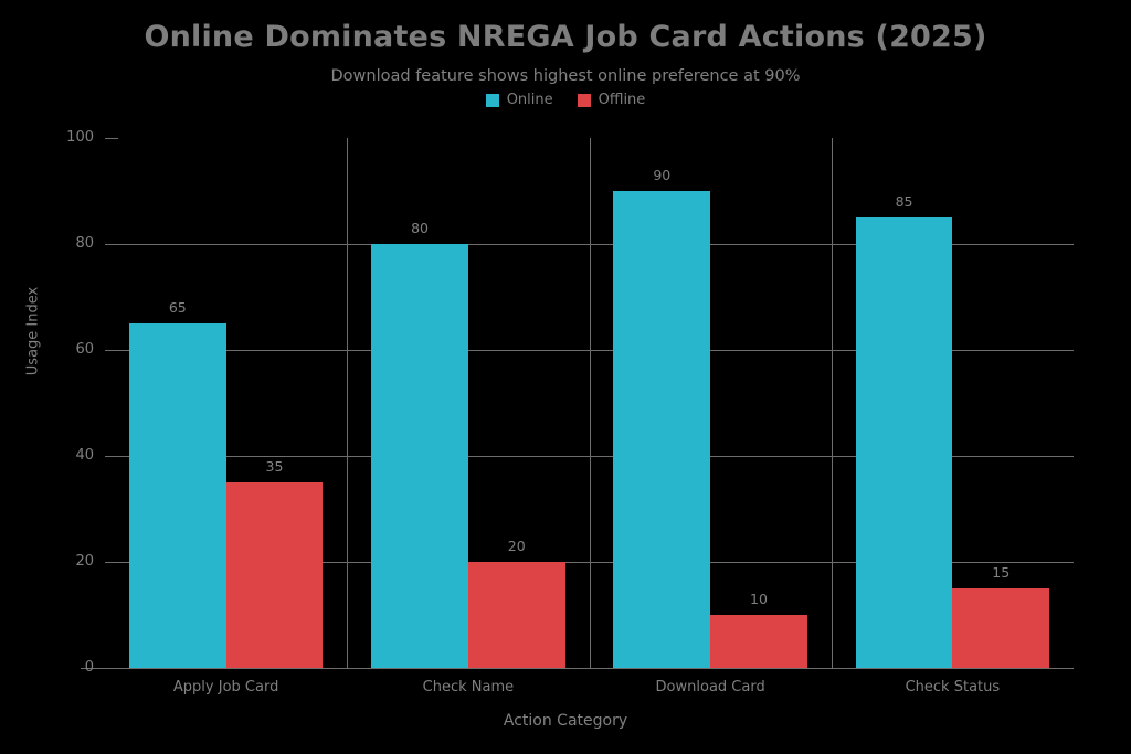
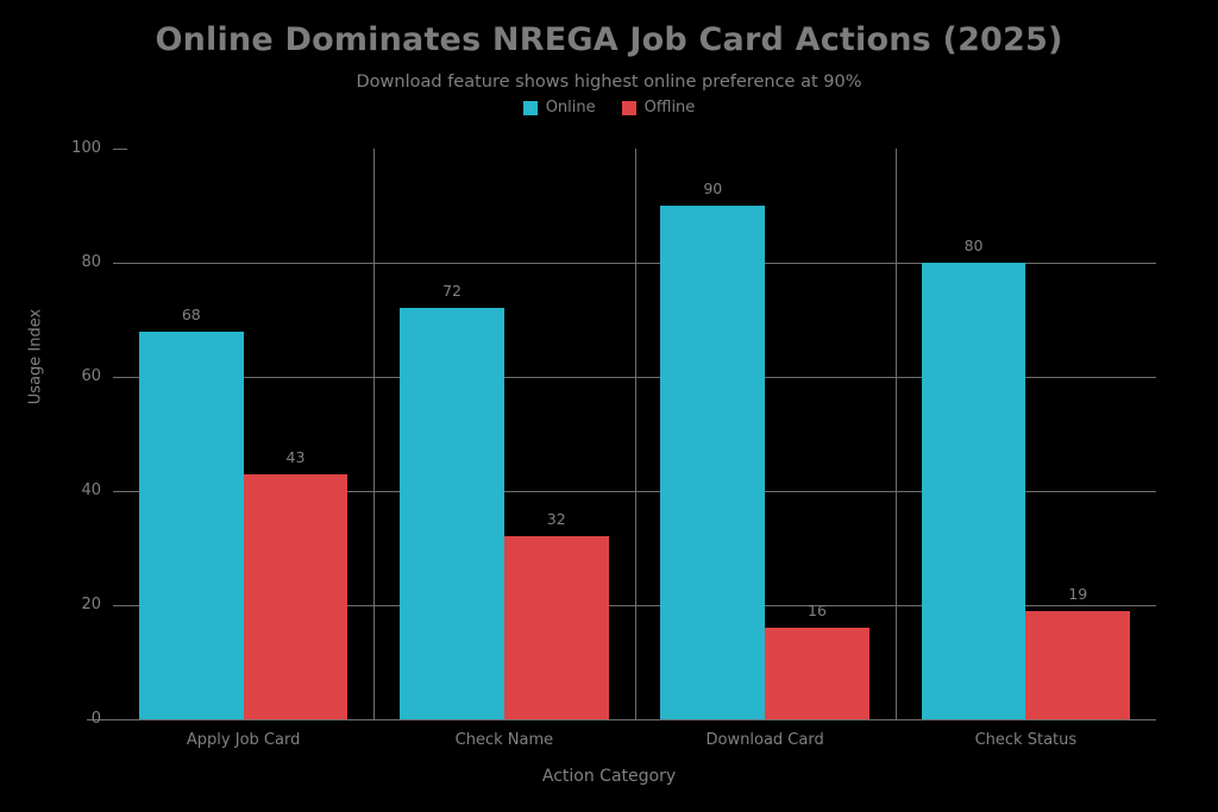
Online/Apply Job Card: 65 -> 68
Offline/Apply Job Card: 35 -> 43
Online/Check Name: 80 -> 72
Offline/Check Name: 20 -> 32
Offline/Download Card: 10 -> 16
Online/Check Status: 85 -> 80
Offline/Check Status: 15 -> 19
